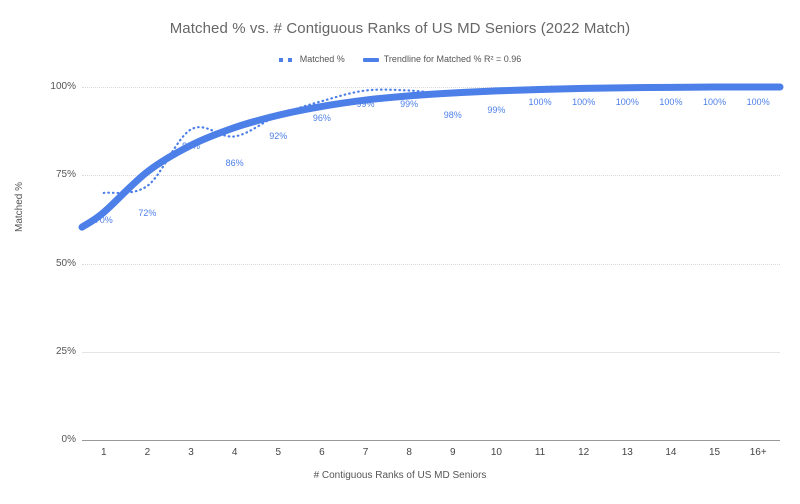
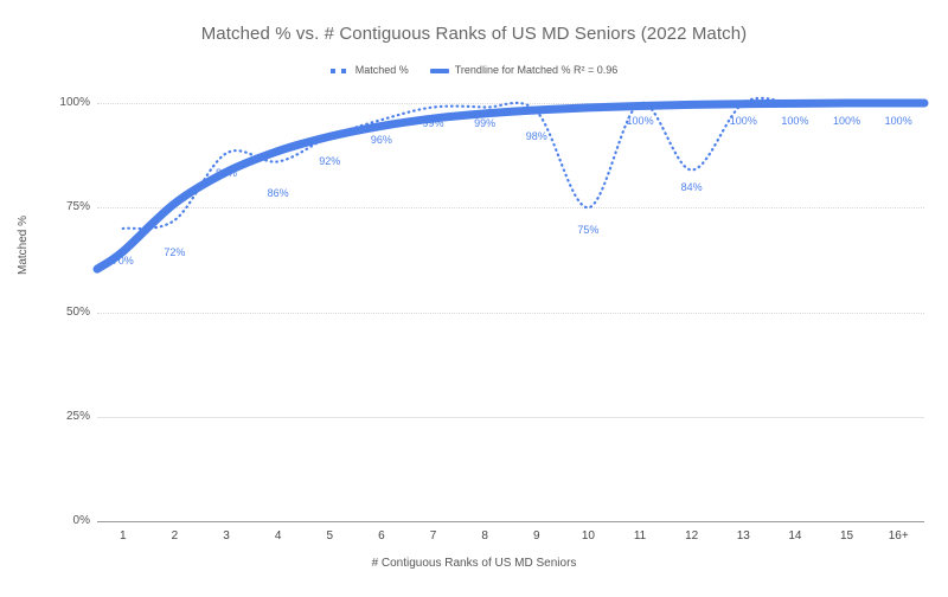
Matched %/10: 99% -> 75%
Matched %/12: 100% -> 84%
